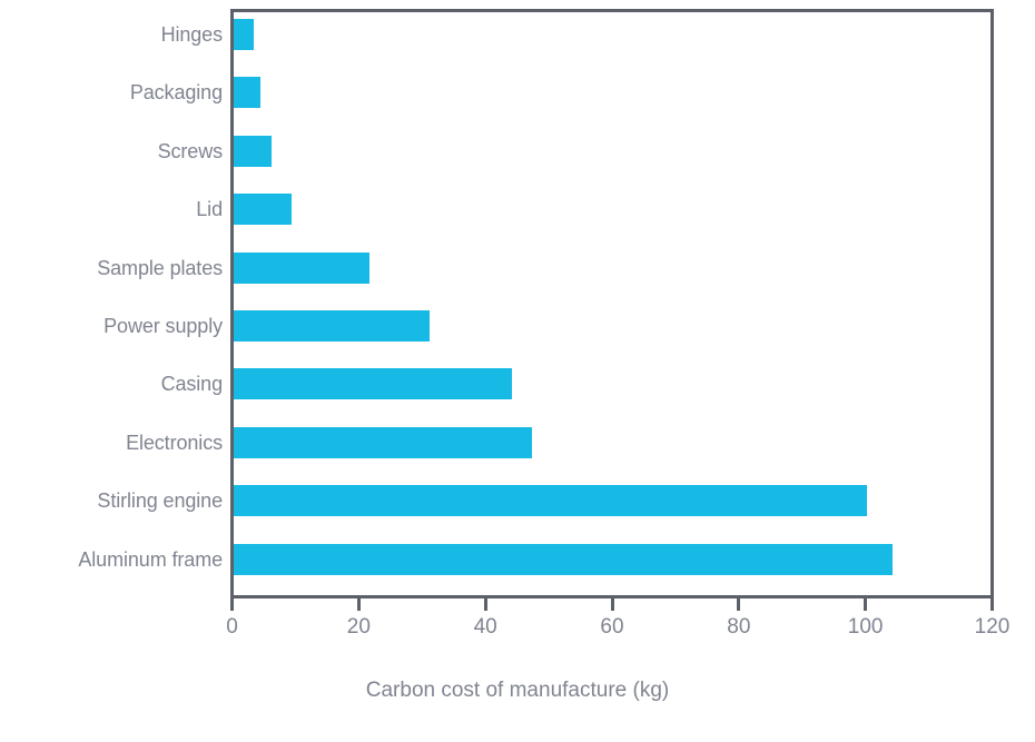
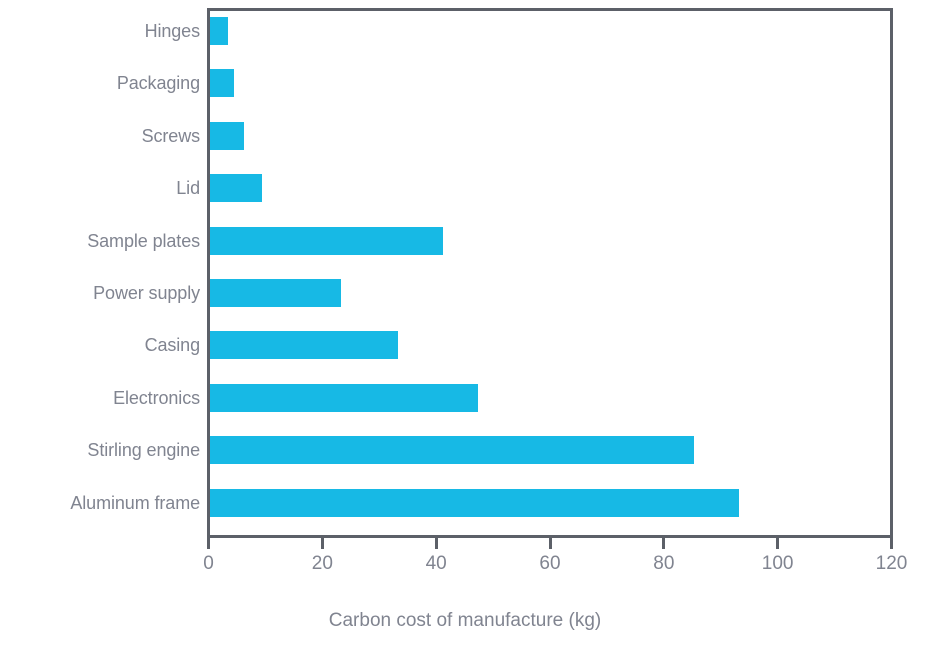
Sample plates: 22 -> 41
Power supply: 31 -> 23
Casing: 44 -> 33
Stirling engine: 100 -> 85
Aluminum frame: 104 -> 93
